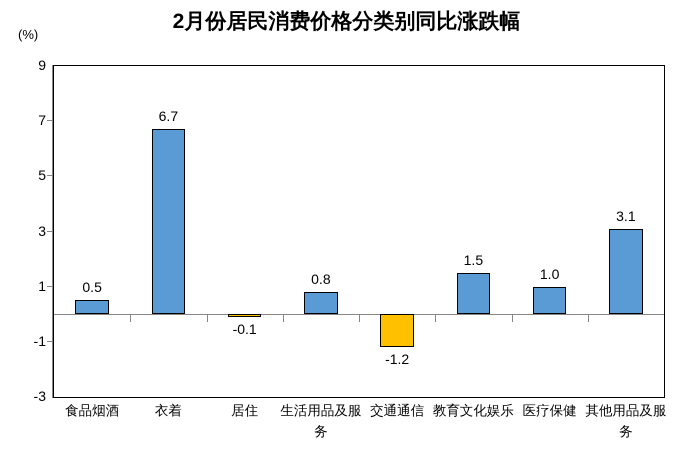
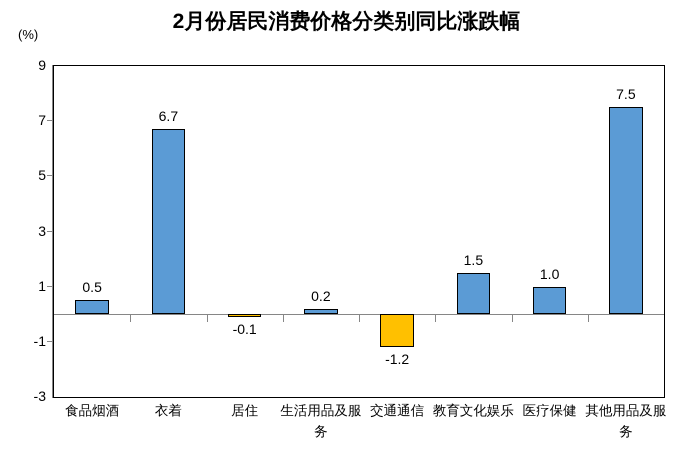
生活用品及服务: 0.8 -> 0.2
其他用品及服务: 3.1 -> 7.5
